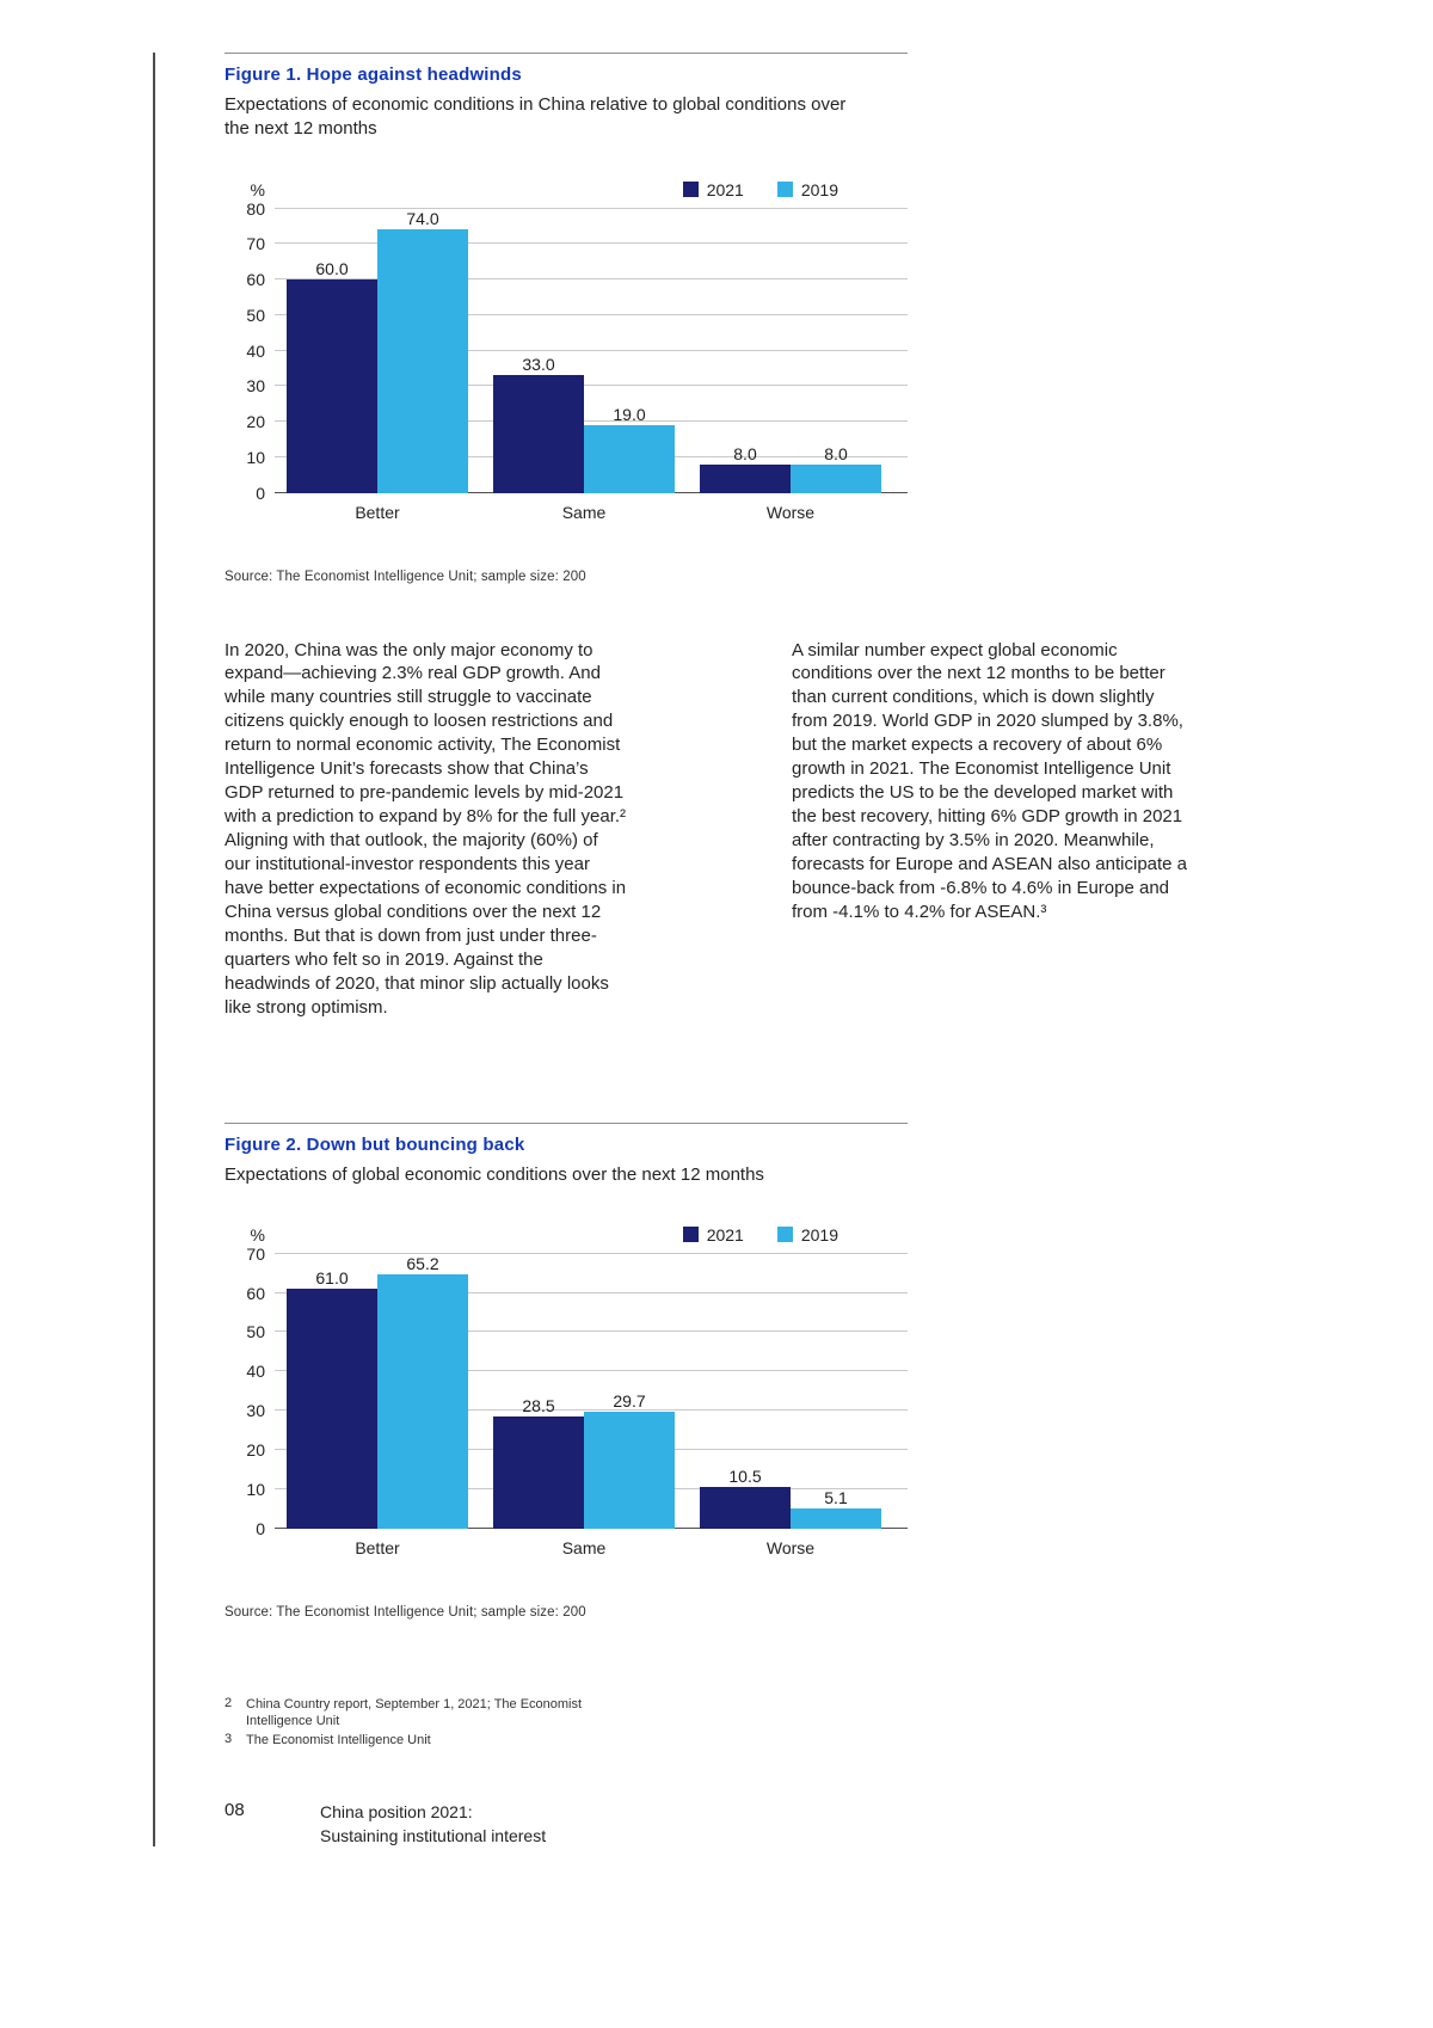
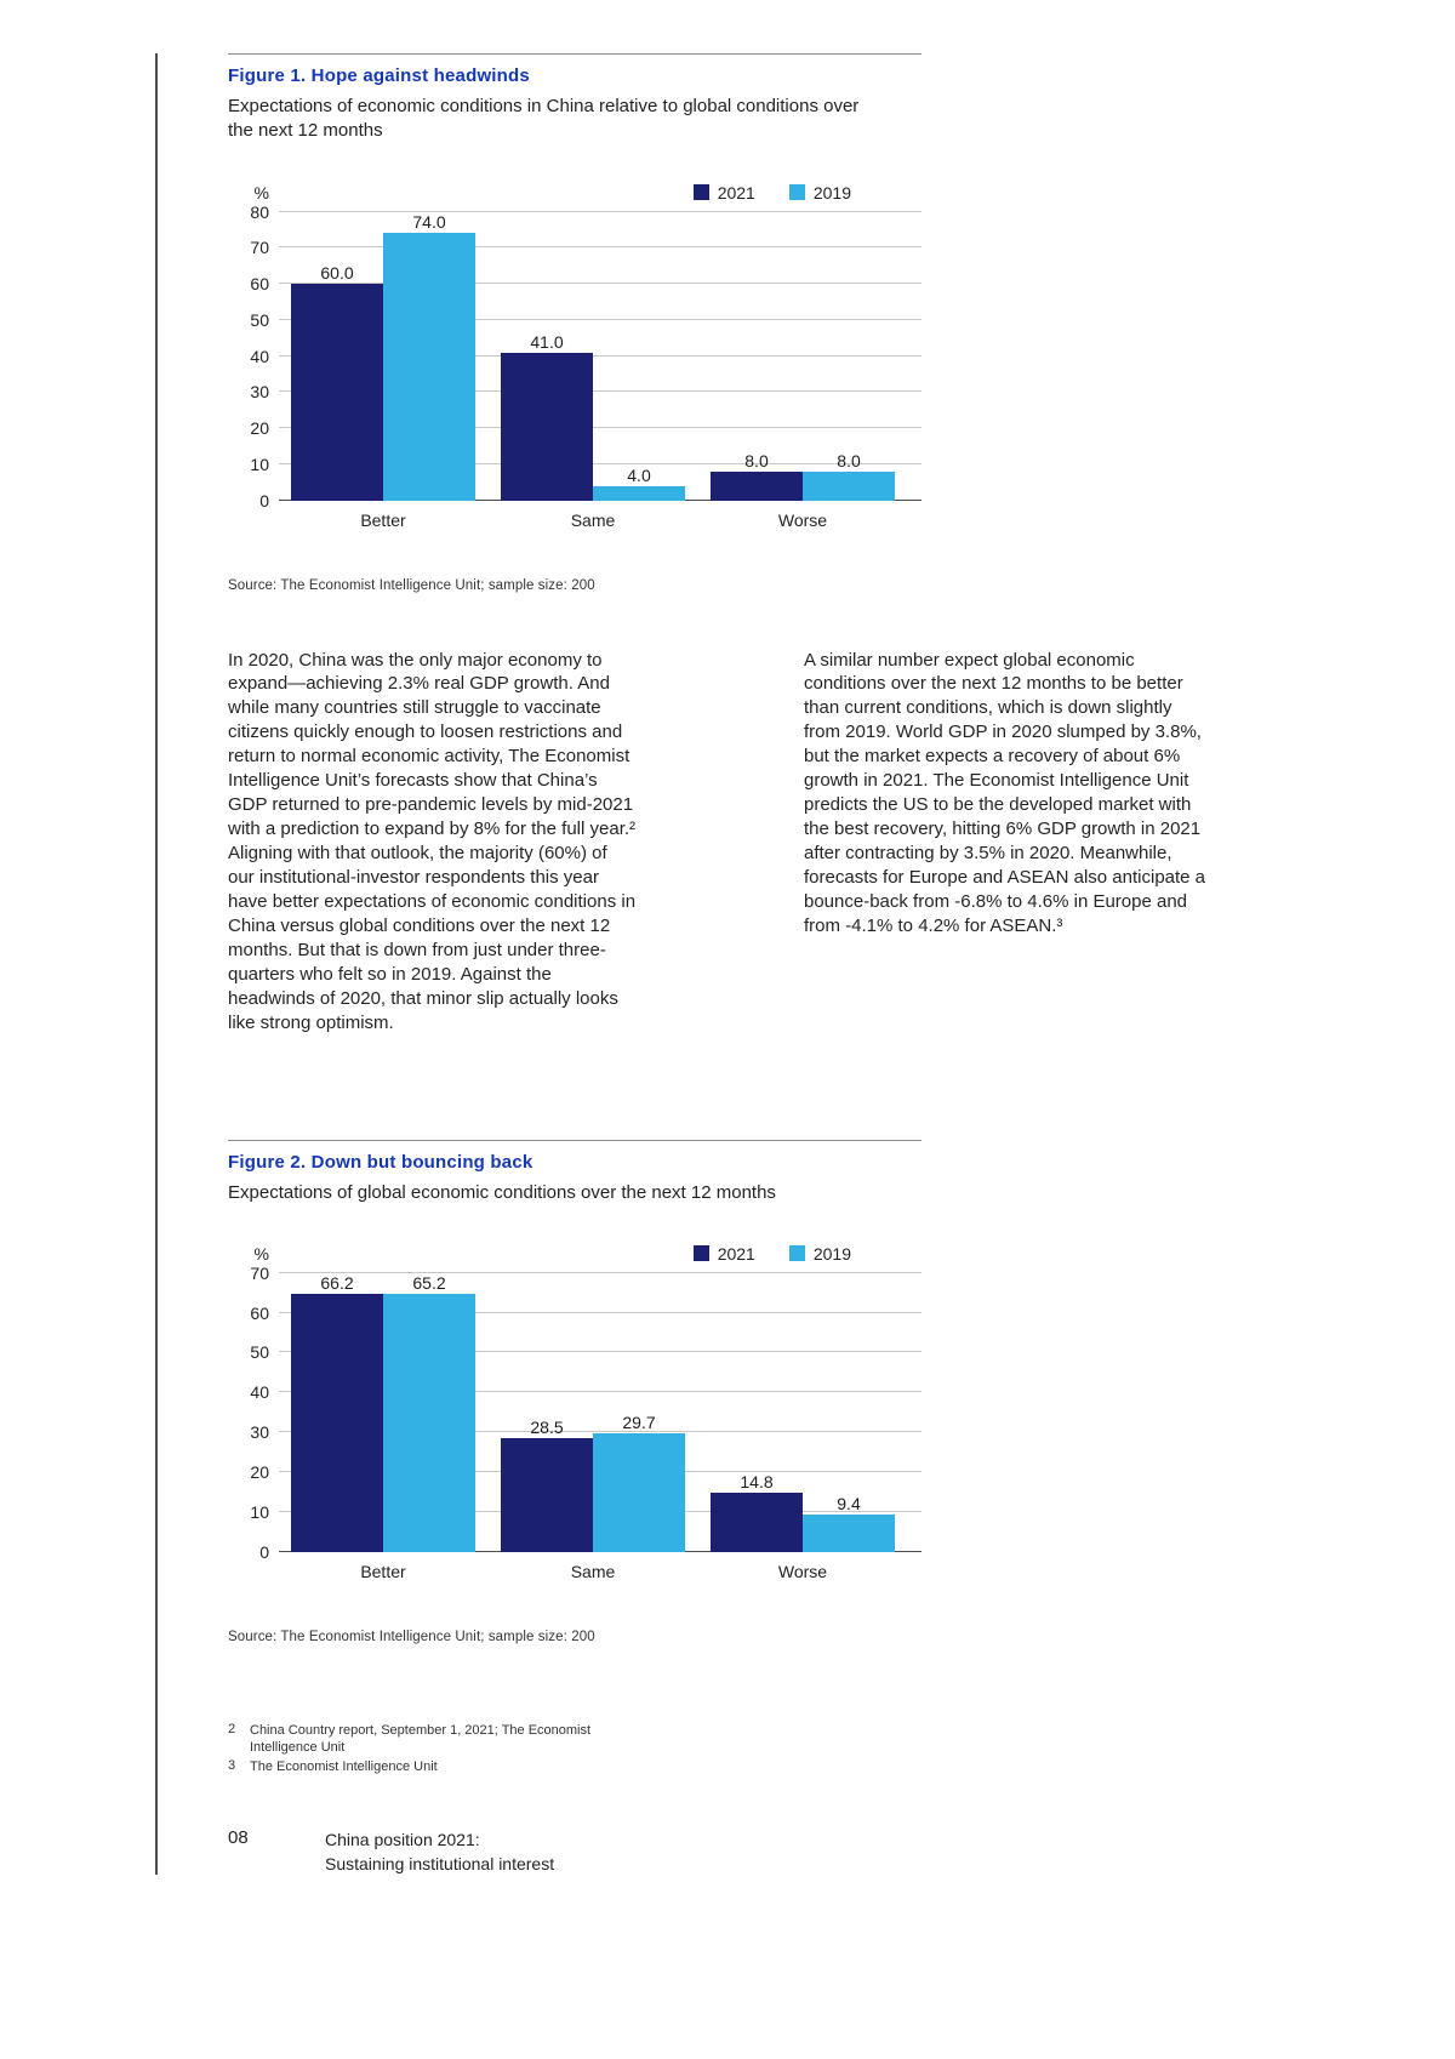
Figure 1. Hope against headwinds/2021/Same: 33.0 -> 41.0
Figure 1. Hope against headwinds/2019/Same: 19.0 -> 4.0
Figure 2. Down but bouncing back/2021/Better: 61.0 -> 66.2
Figure 2. Down but bouncing back/2021/Worse: 10.5 -> 14.8
Figure 2. Down but bouncing back/2019/Worse: 5.1 -> 9.4
